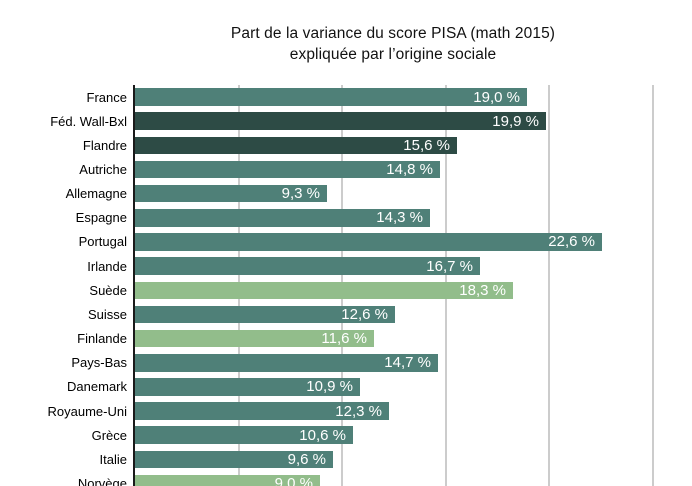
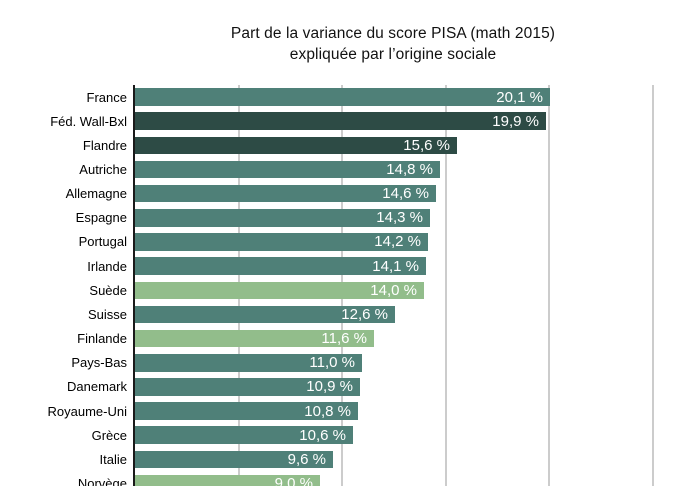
France: 19,0 -> 20,1
Allemagne: 9,3 -> 14,6
Portugal: 22,6 -> 14,2
Irlande: 16,7 -> 14,1
Suède: 18,3 -> 14,0
Pays-Bas: 14,7 -> 11,0
Royaume-Uni: 12,3 -> 10,8
